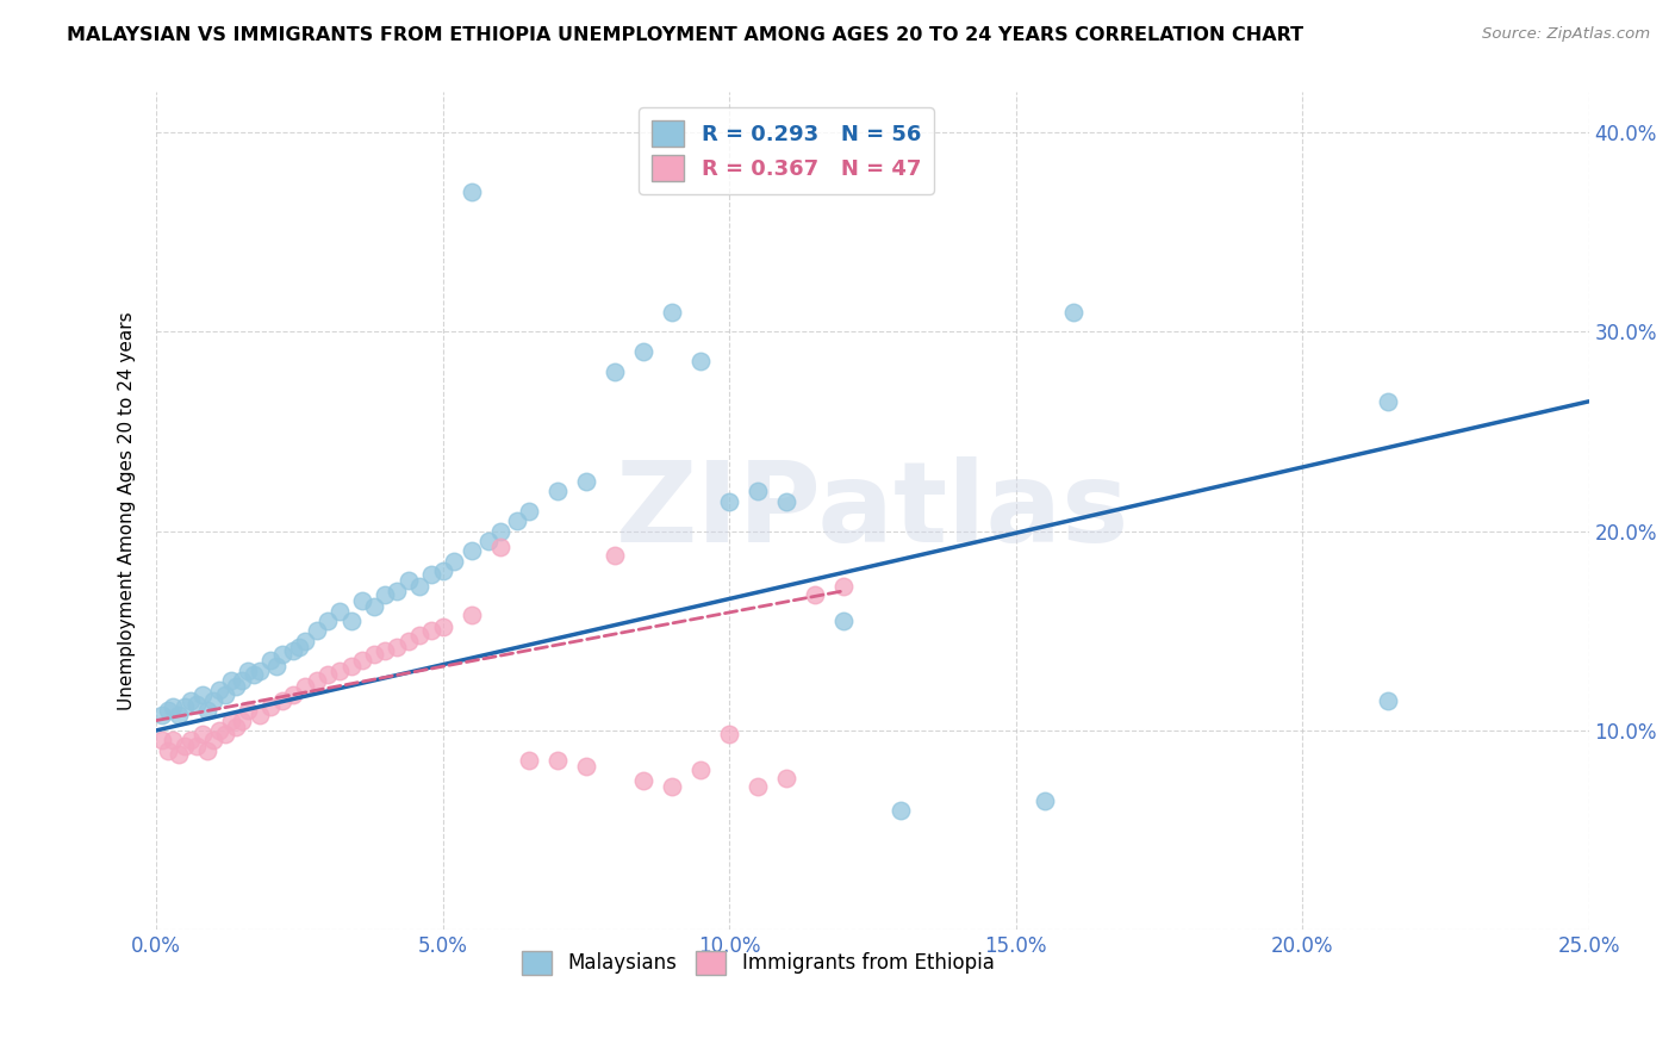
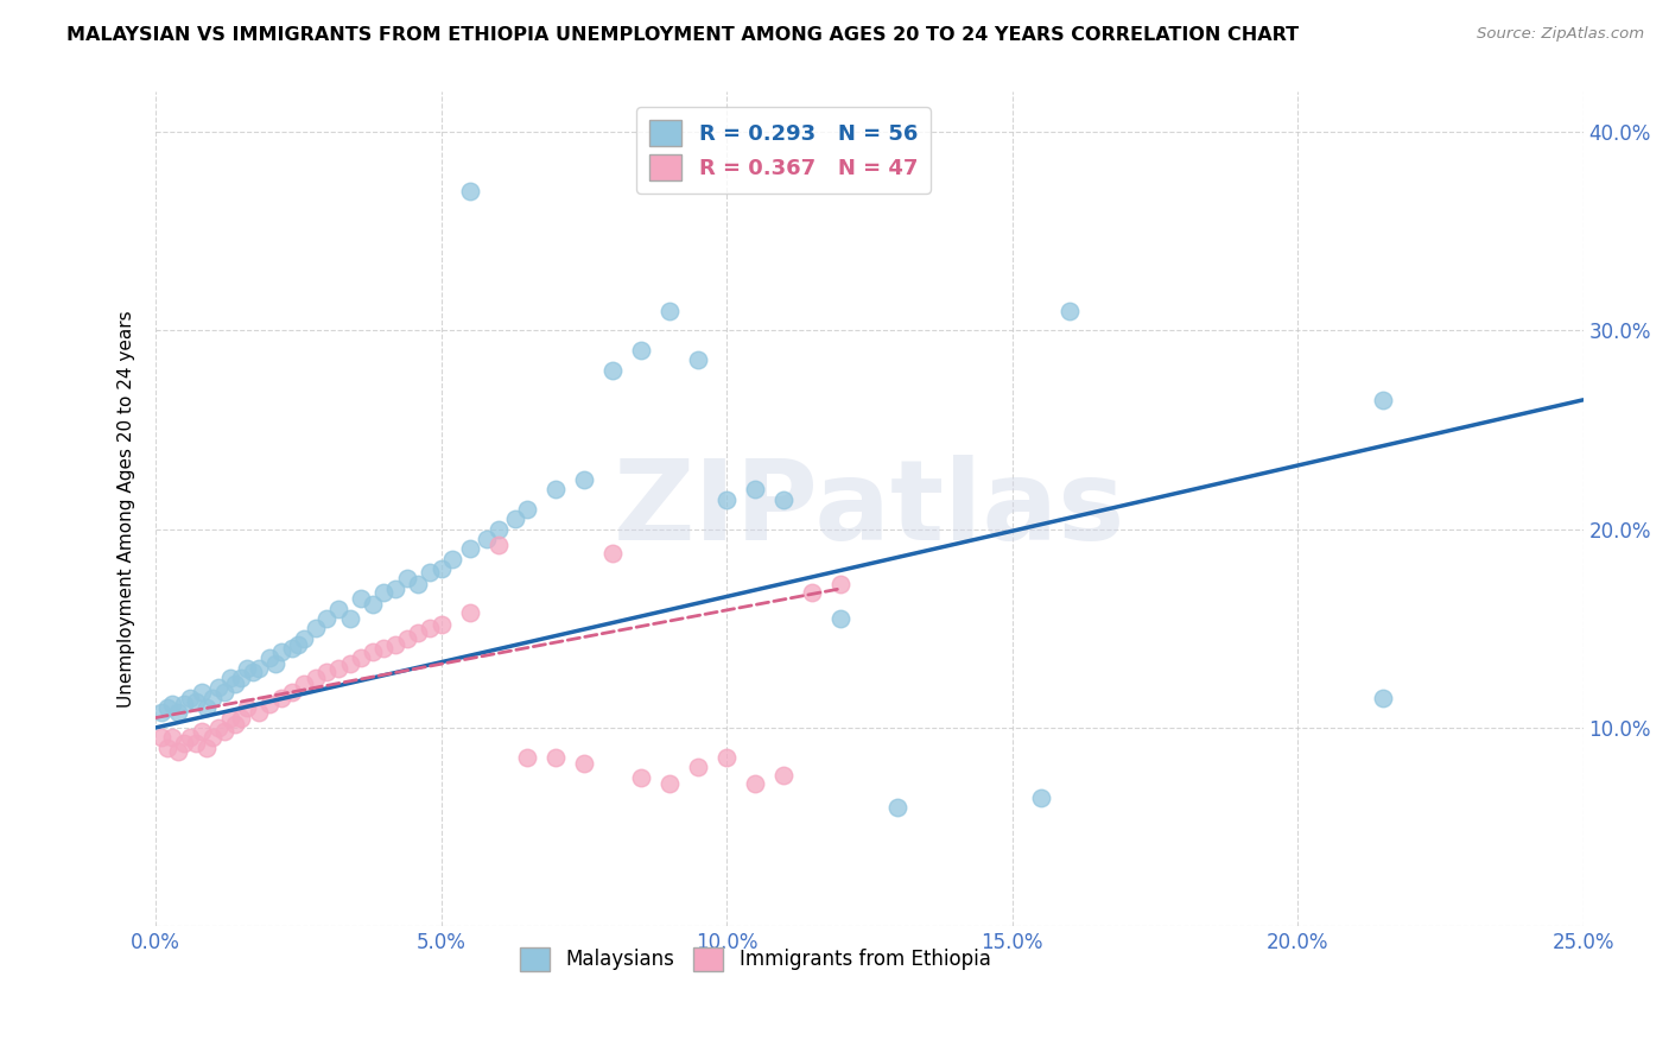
Immigrants from Ethiopia/10.0%: 9.8% -> 8.5%
